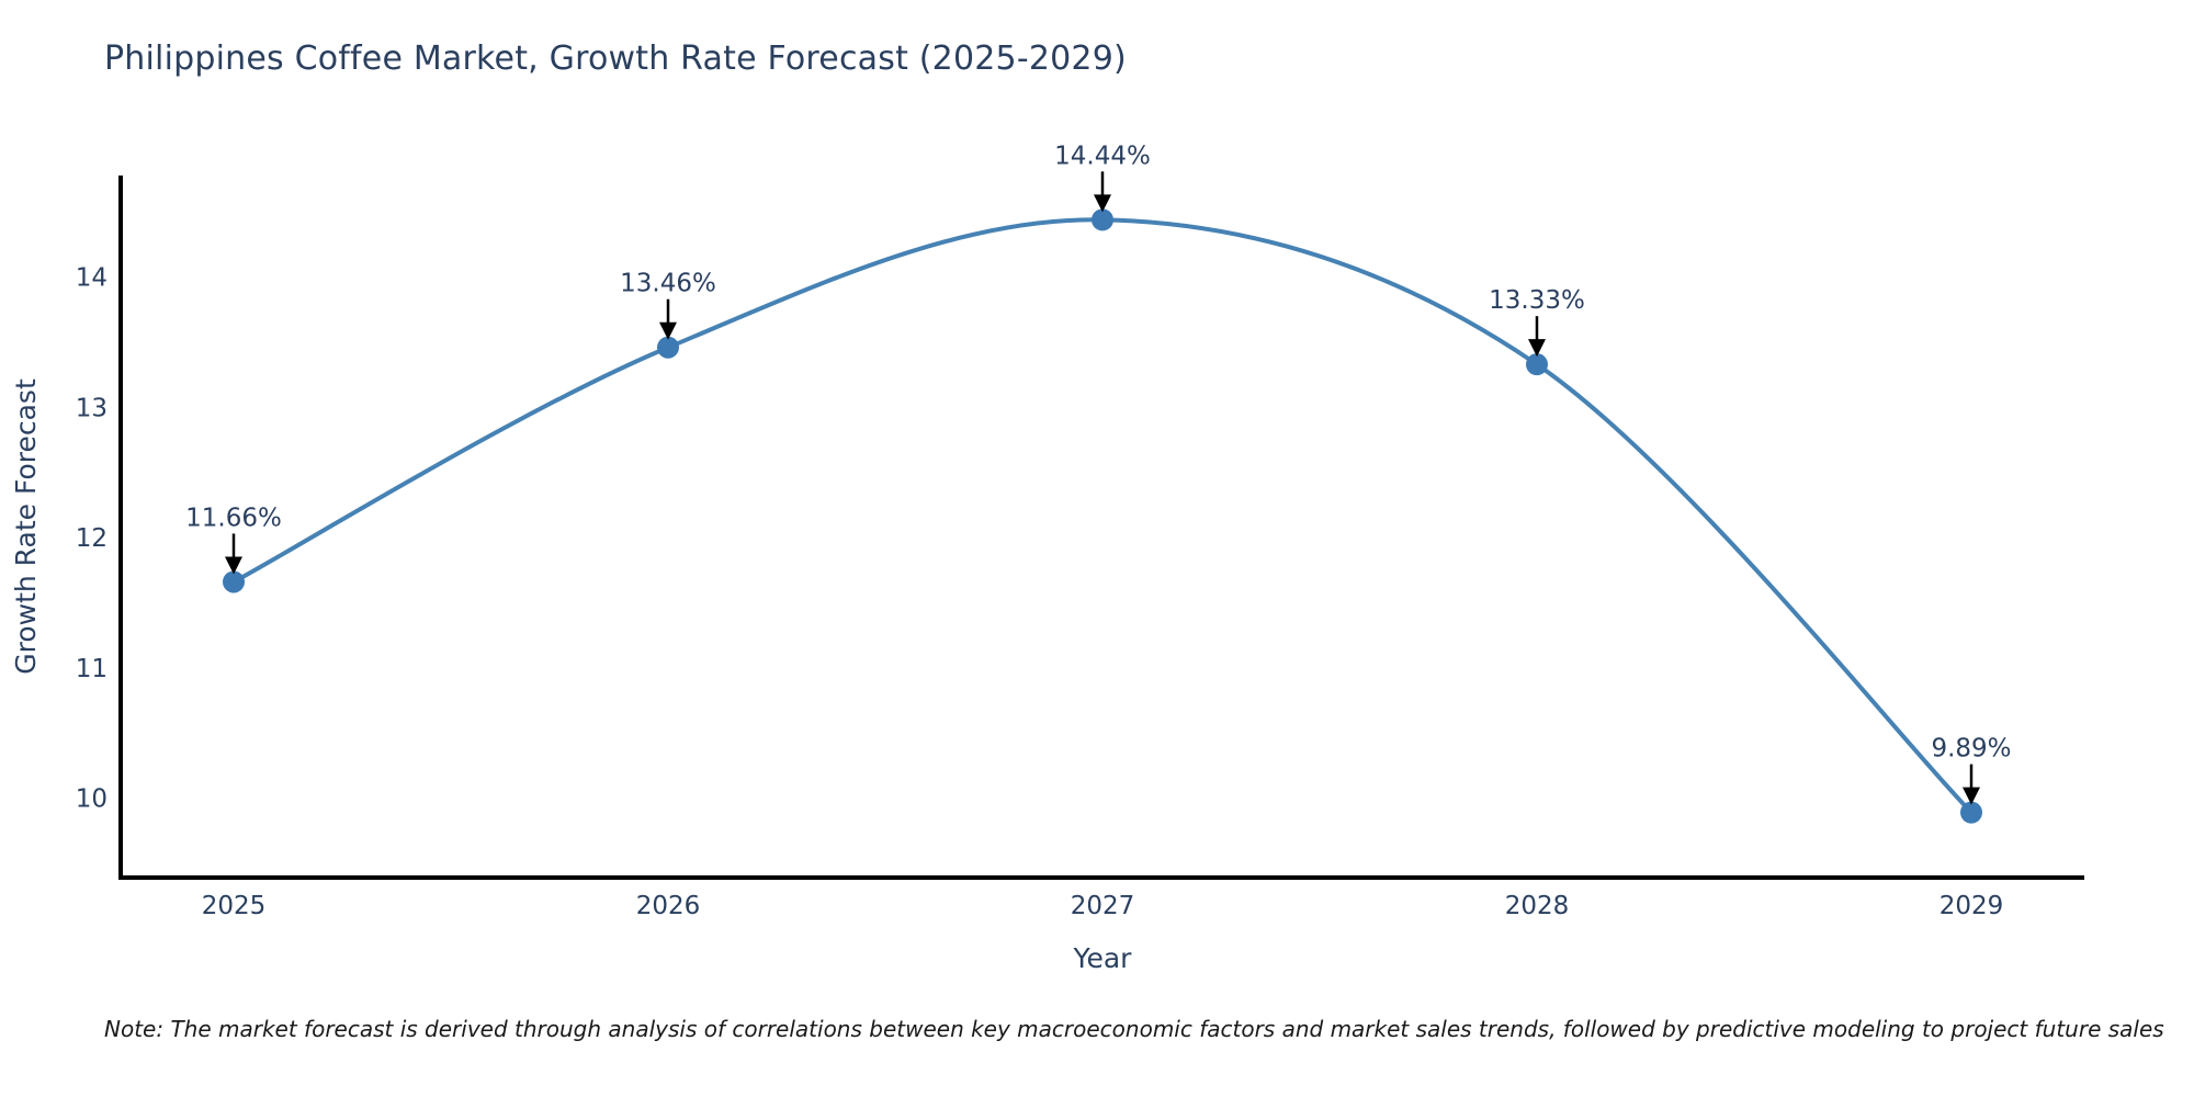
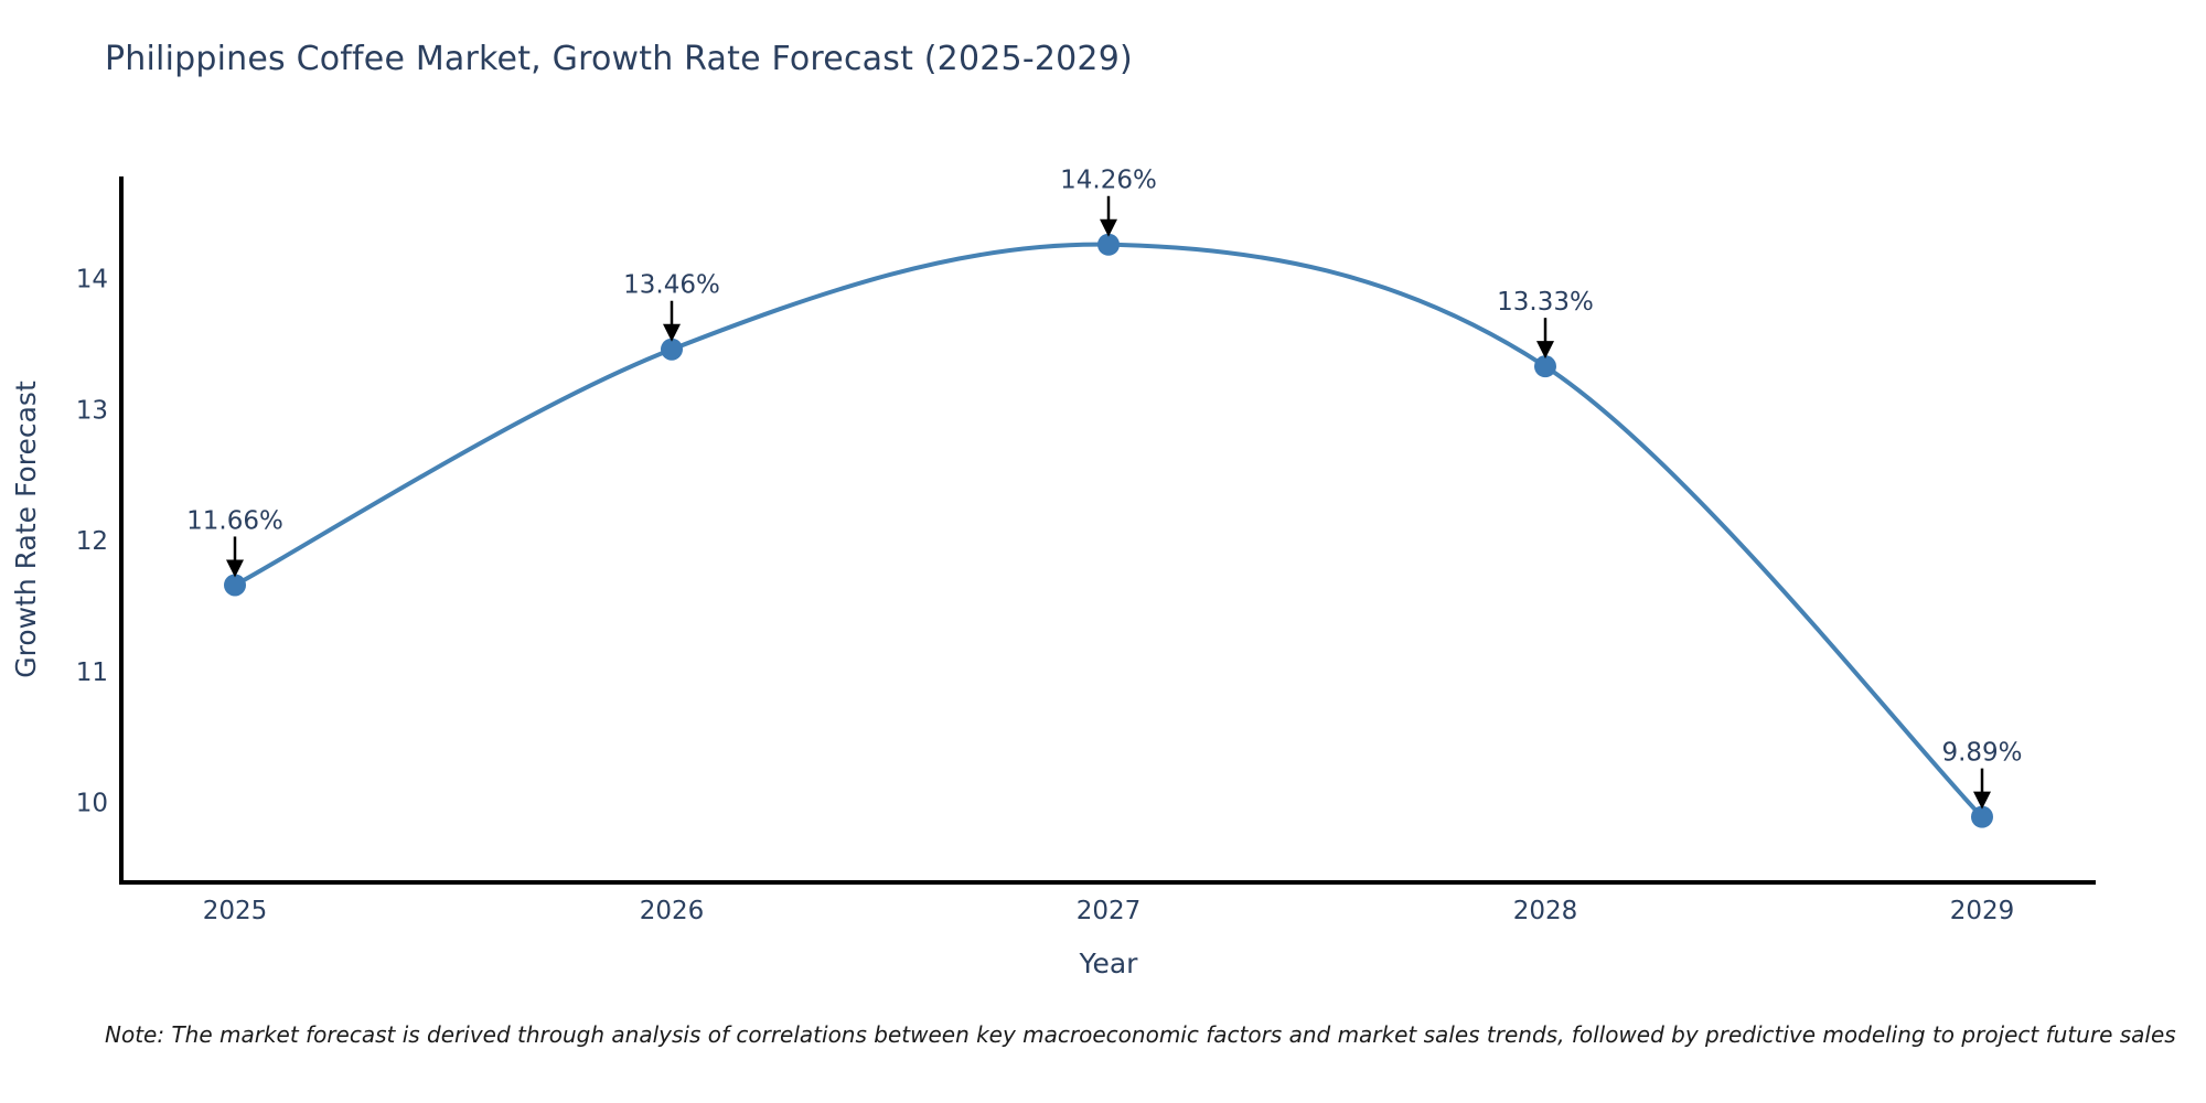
2027: 14.44% -> 14.26%
